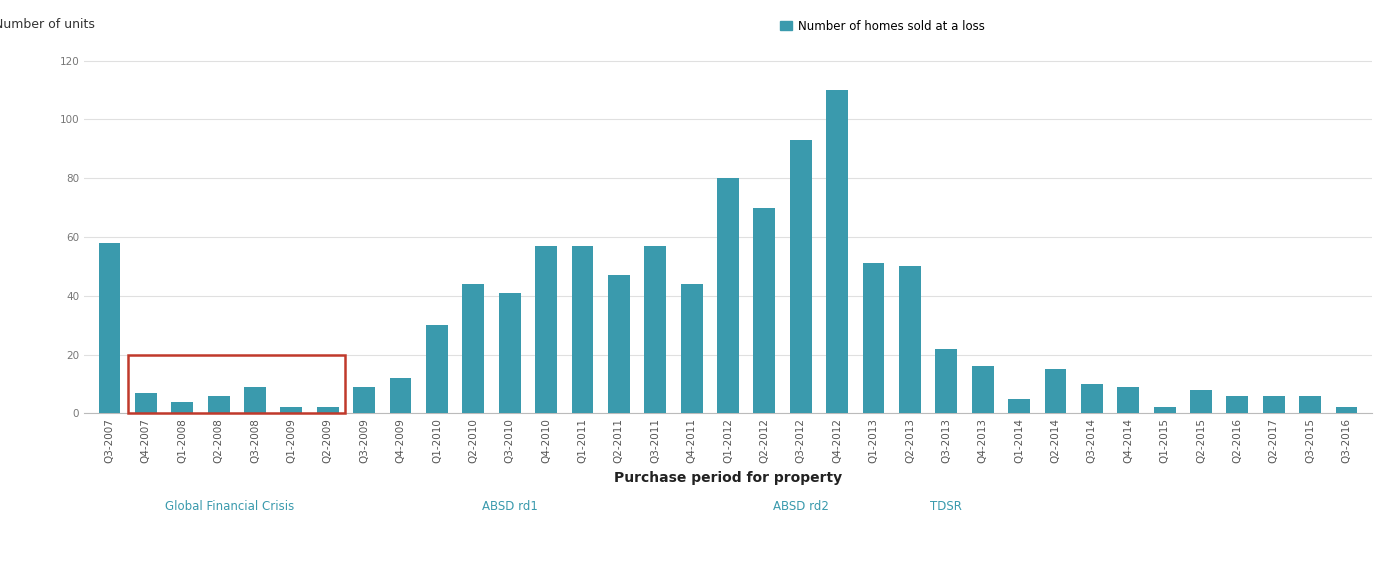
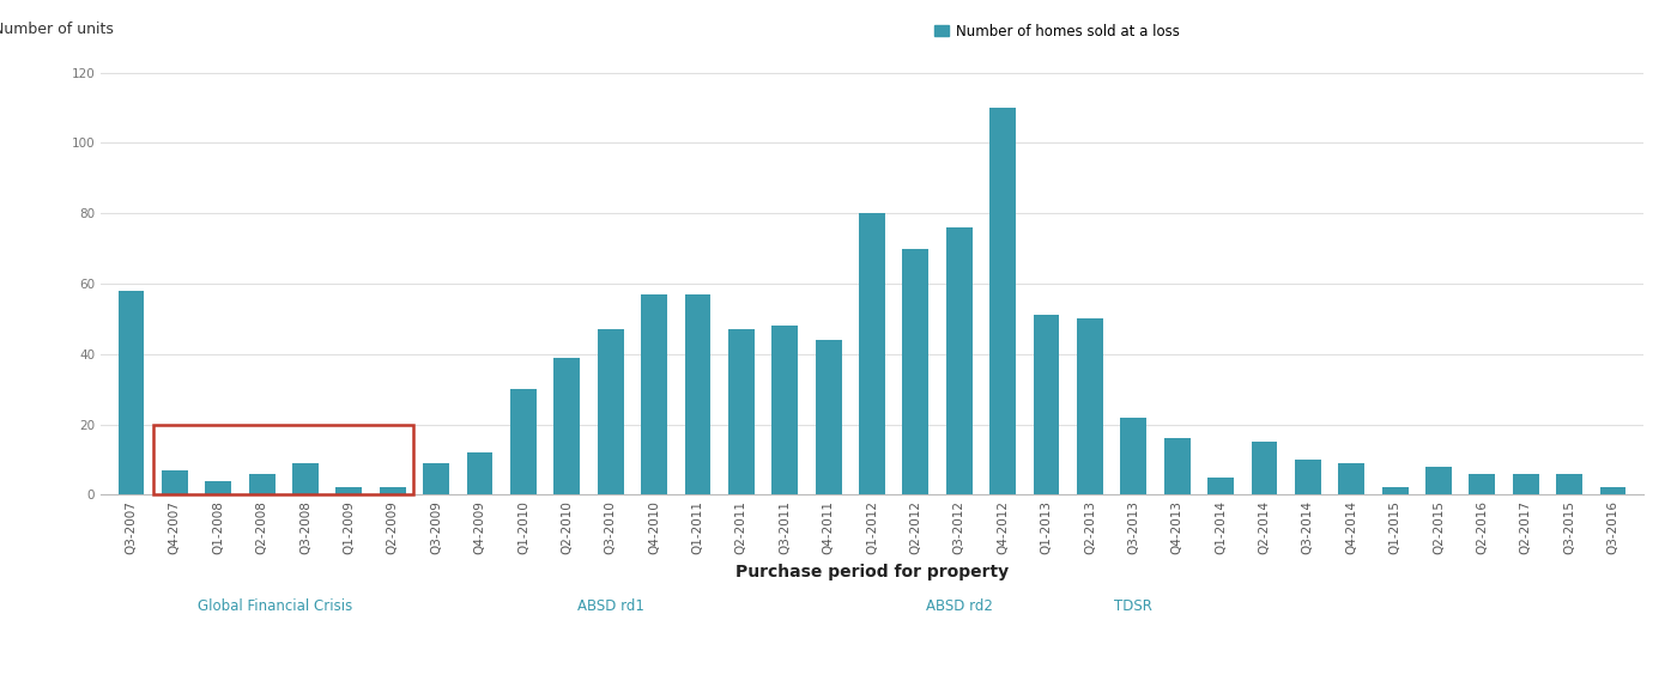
Q2-2010: 44 -> 39
Q3-2010: 41 -> 47
Q3-2011: 57 -> 48
Q3-2012: 93 -> 76
